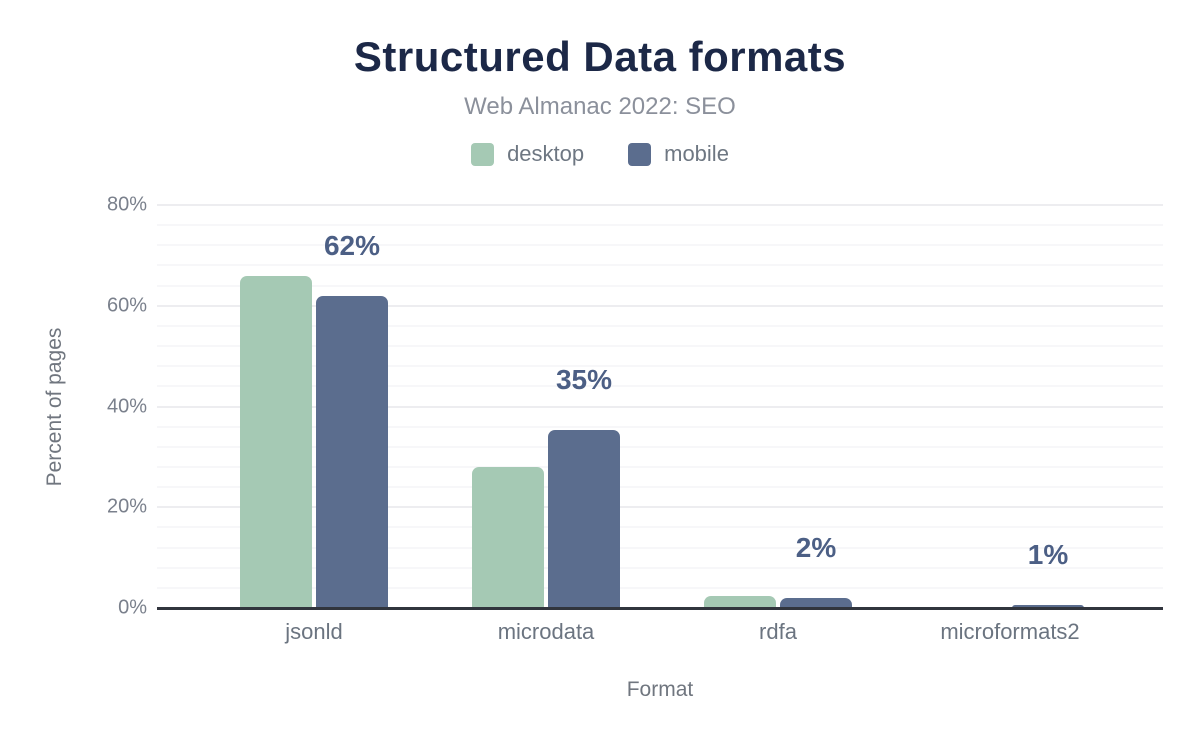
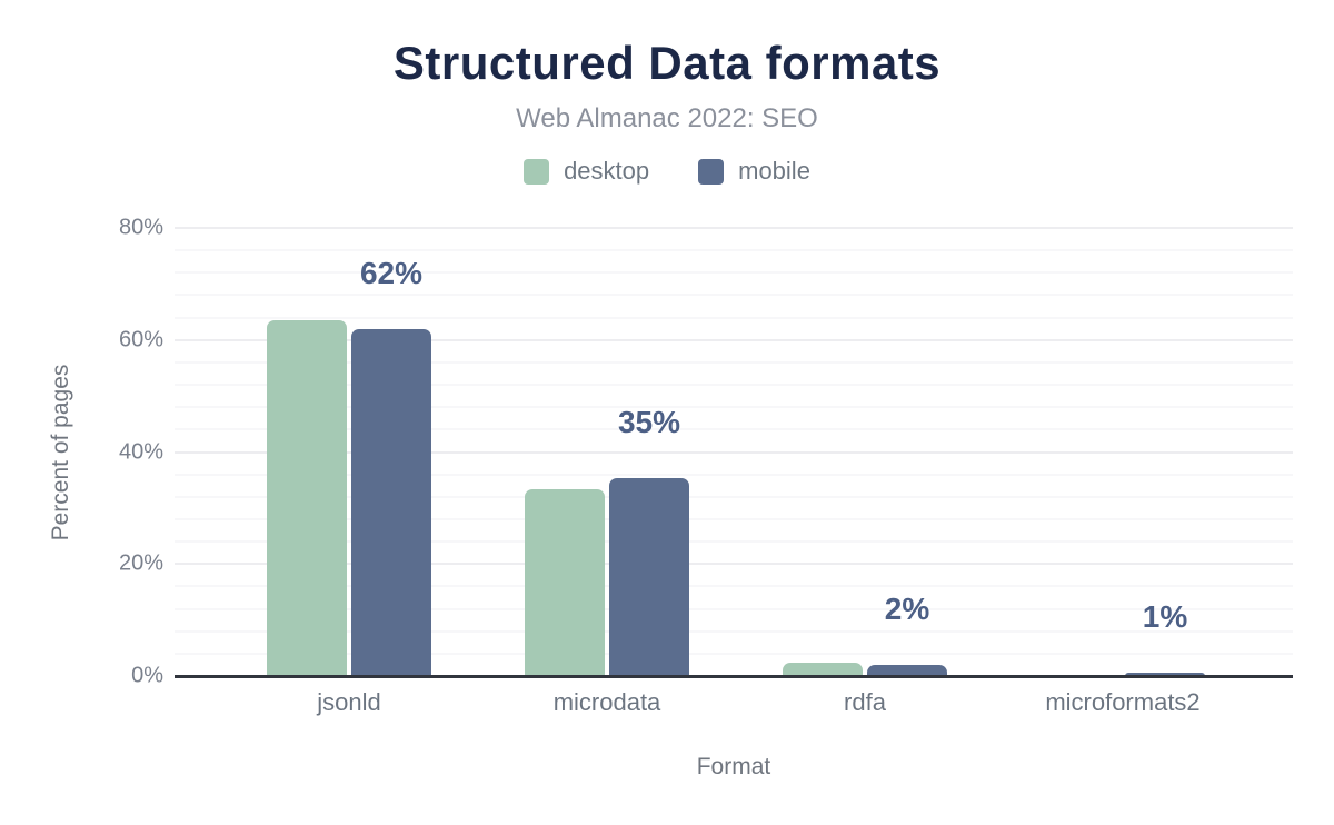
desktop/jsonld: 66% -> 64%
desktop/microdata: 28% -> 33%
